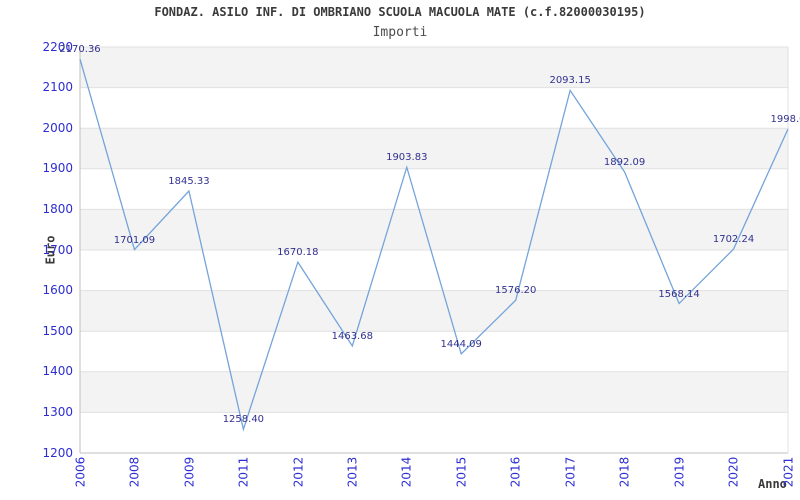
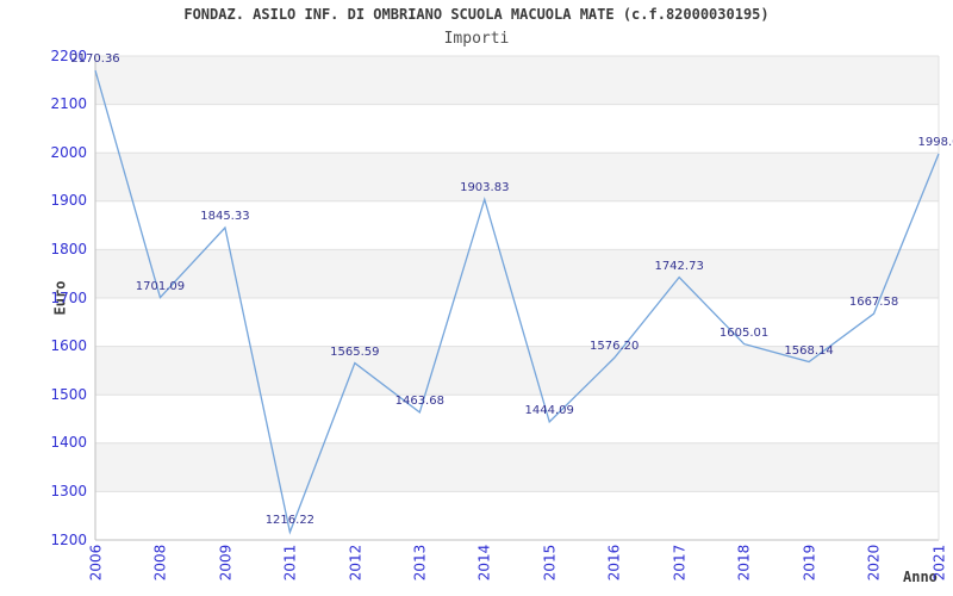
2011: 1258.40 -> 1216.22
2012: 1670.18 -> 1565.59
2017: 2093.15 -> 1742.73
2018: 1892.09 -> 1605.01
2020: 1702.24 -> 1667.58
